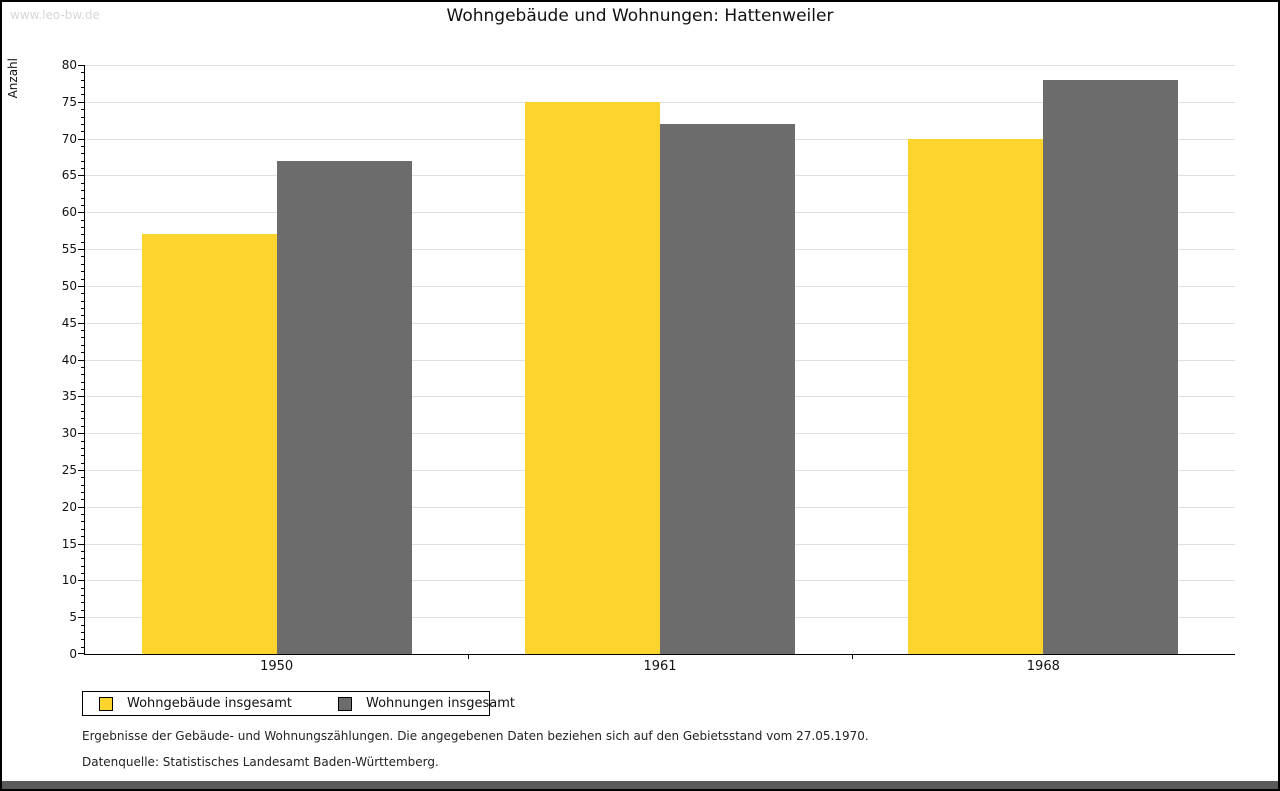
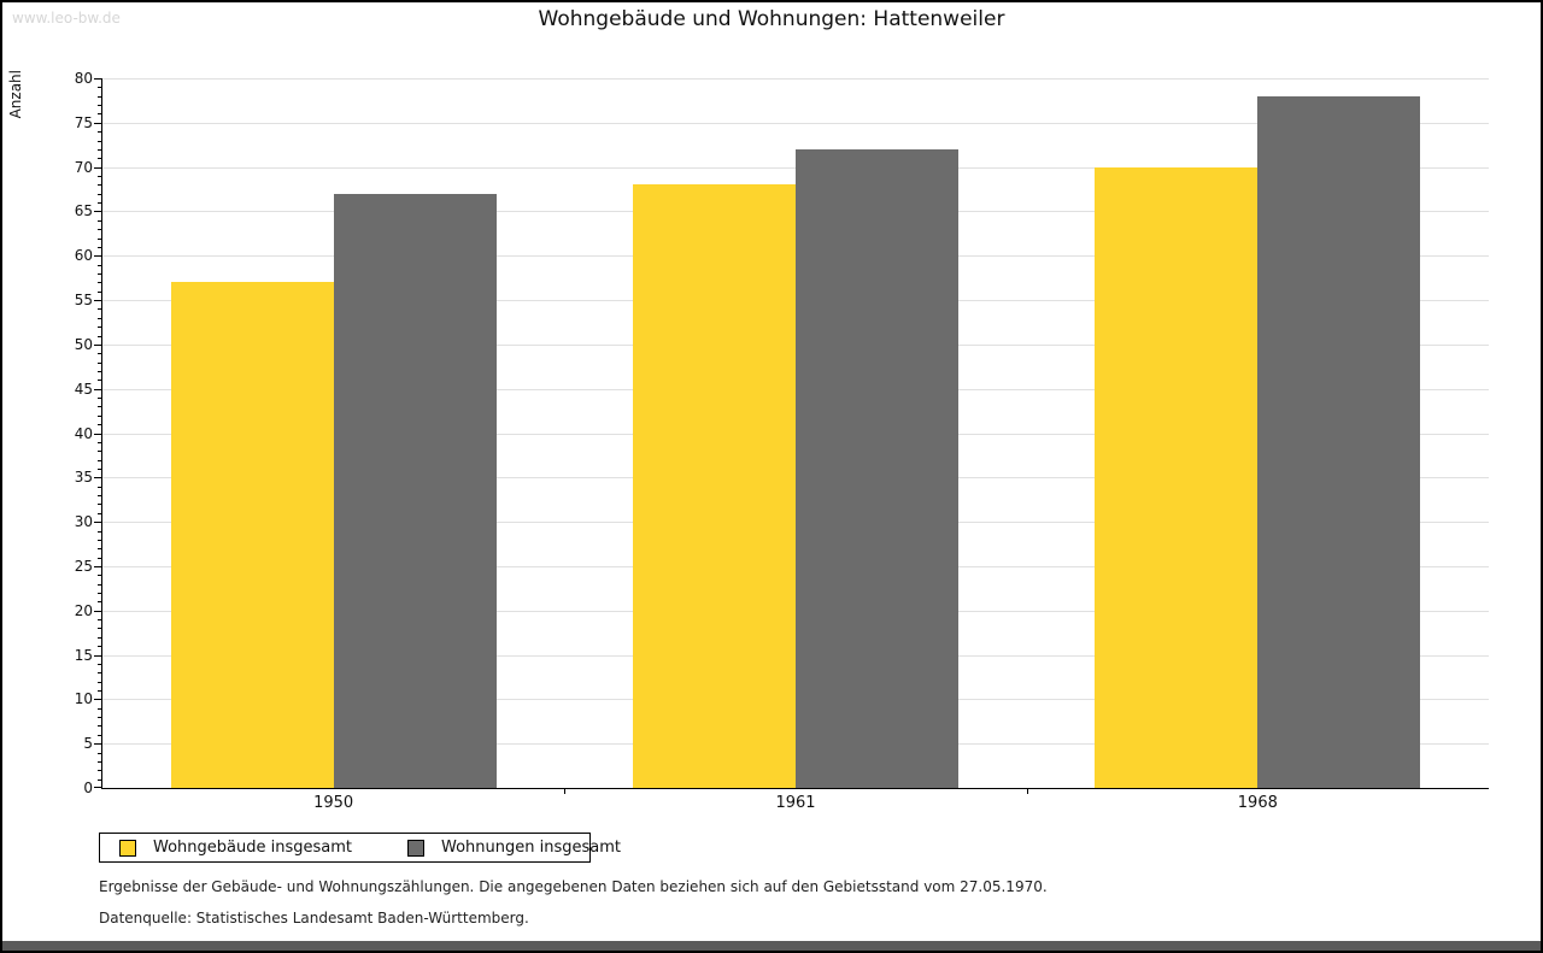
Wohngebäude insgesamt/1961: 75 -> 68
